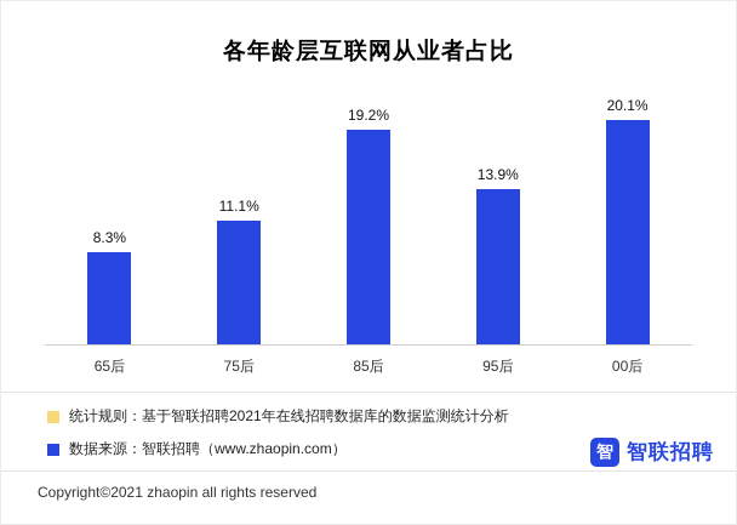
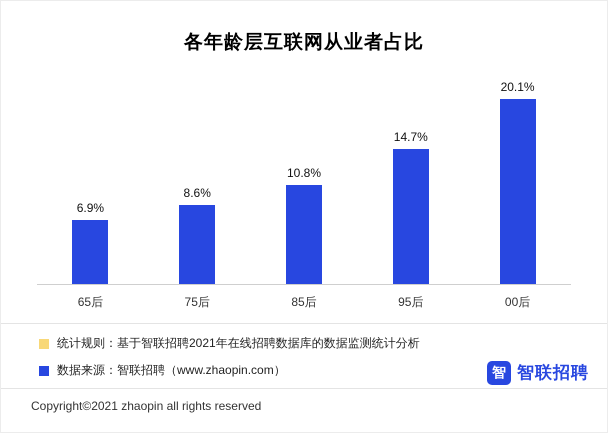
65后: 8.3% -> 6.9%
75后: 11.1% -> 8.6%
85后: 19.2% -> 10.8%
95后: 13.9% -> 14.7%
